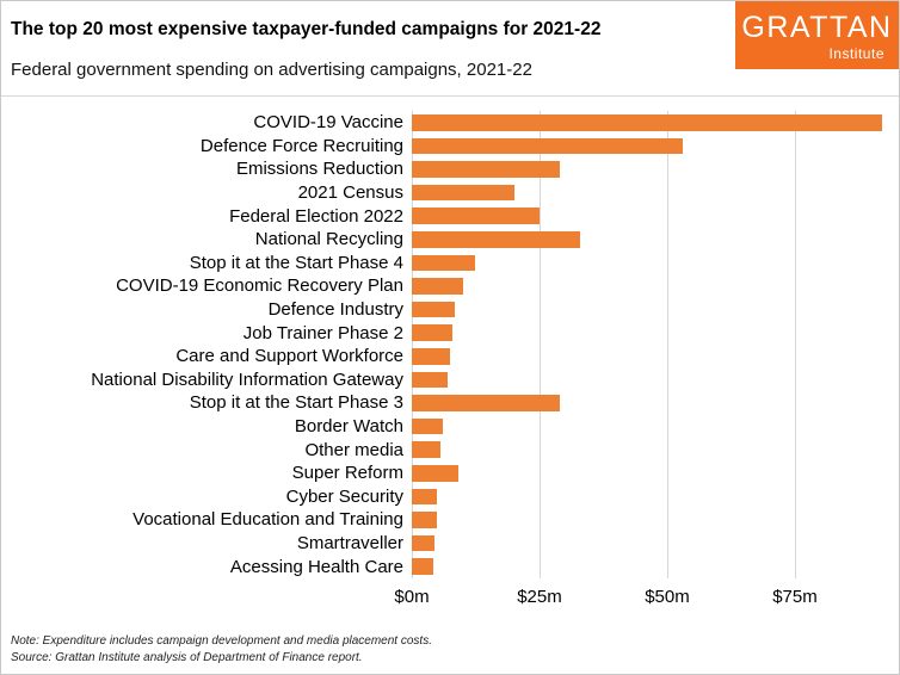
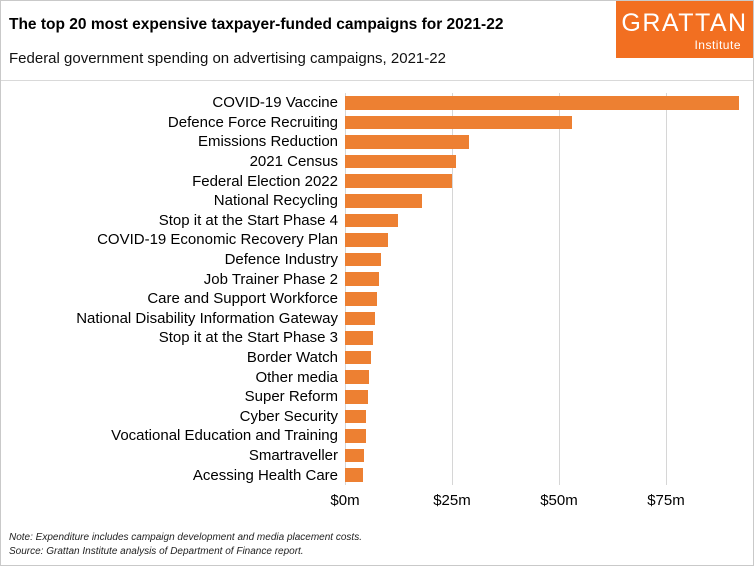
2021 Census: $20m -> $26m
National Recycling: $33m -> $18m
Stop it at the Start Phase 3: $29m -> $6m
Super Reform: $9m -> $5m
